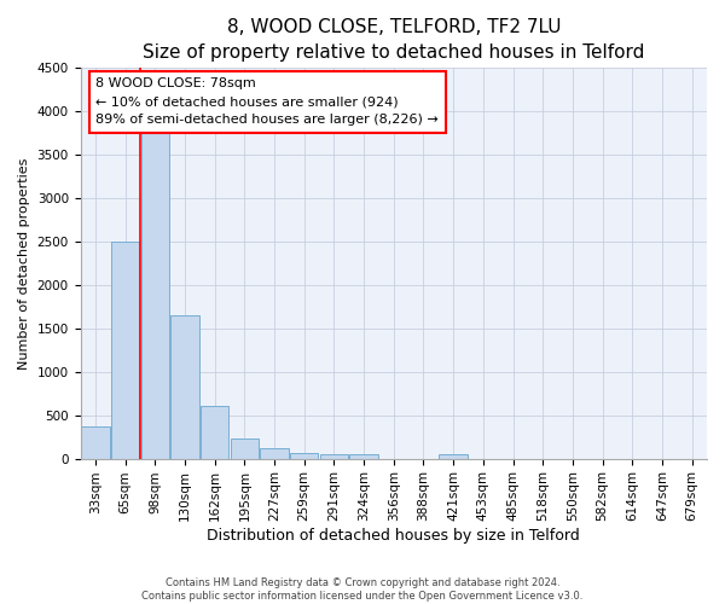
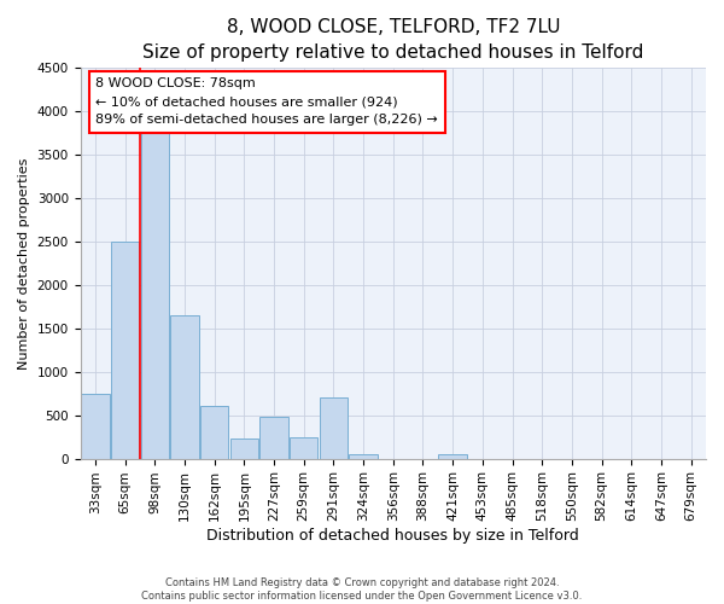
33sqm: 370 -> 740
227sqm: 120 -> 480
259sqm: 70 -> 240
291sqm: 50 -> 700
